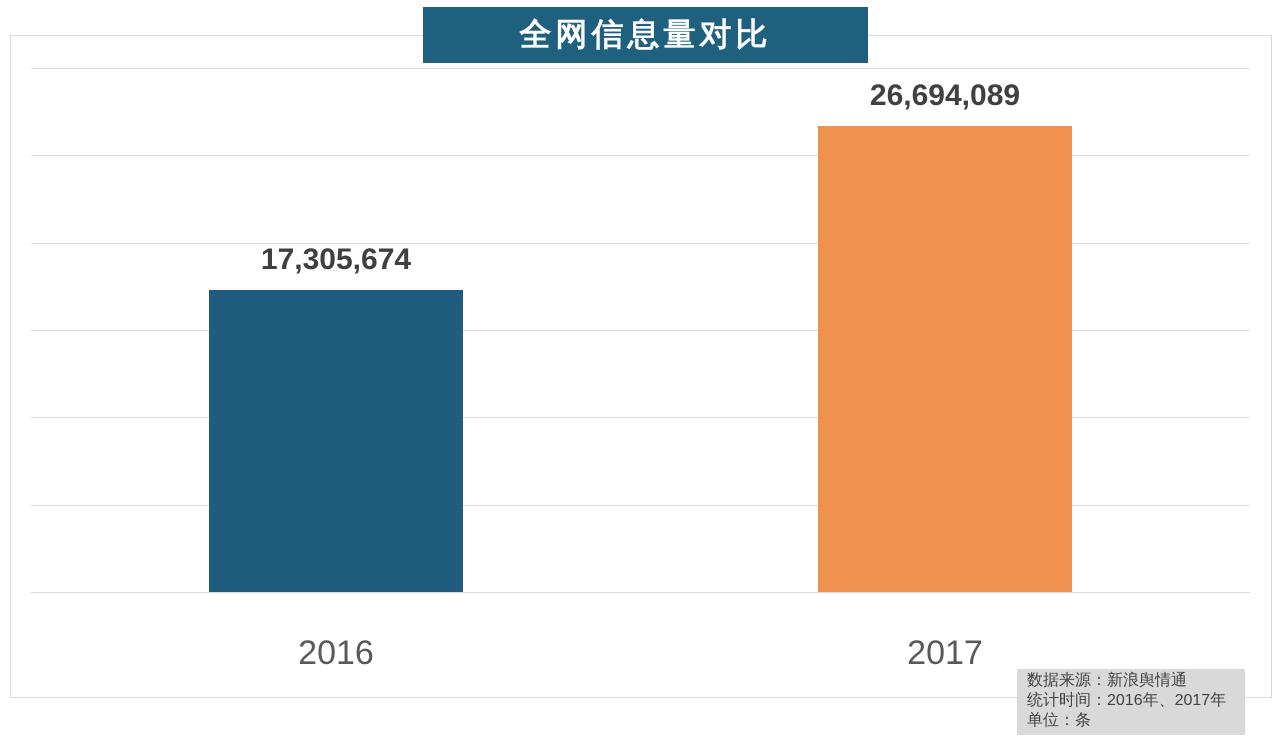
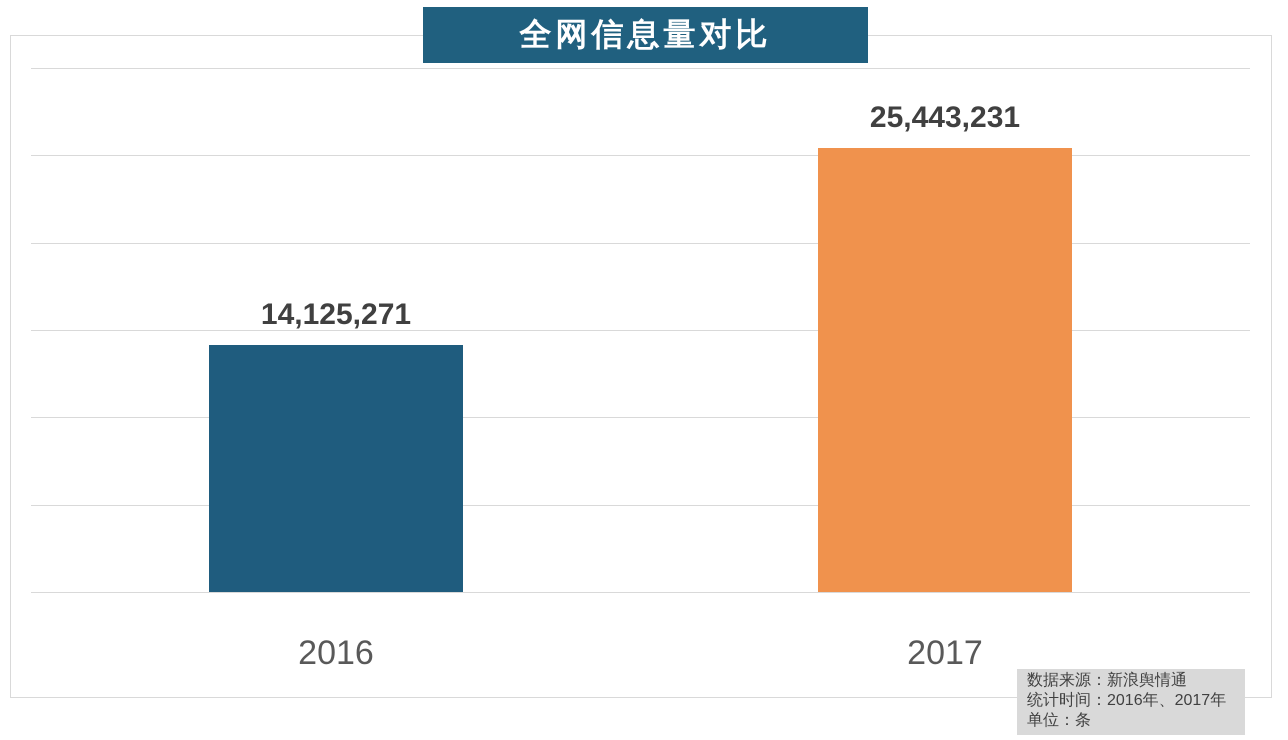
2016: 17,305,674 -> 14,125,271
2017: 26,694,089 -> 25,443,231
